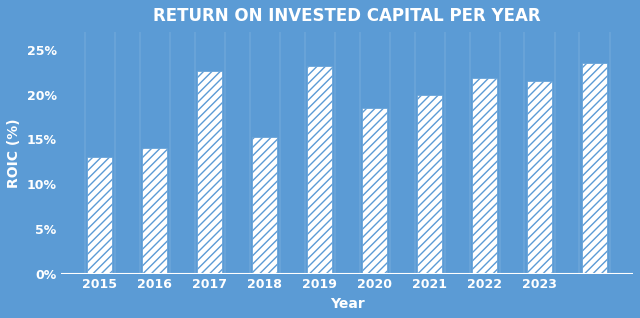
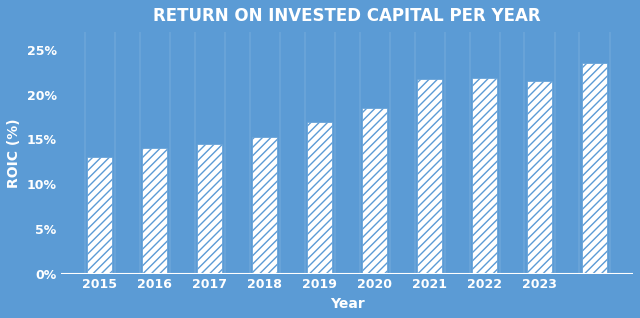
2017: 22.6% -> 14.5%
2019: 23.2% -> 17.0%
2021: 20.0% -> 21.8%
